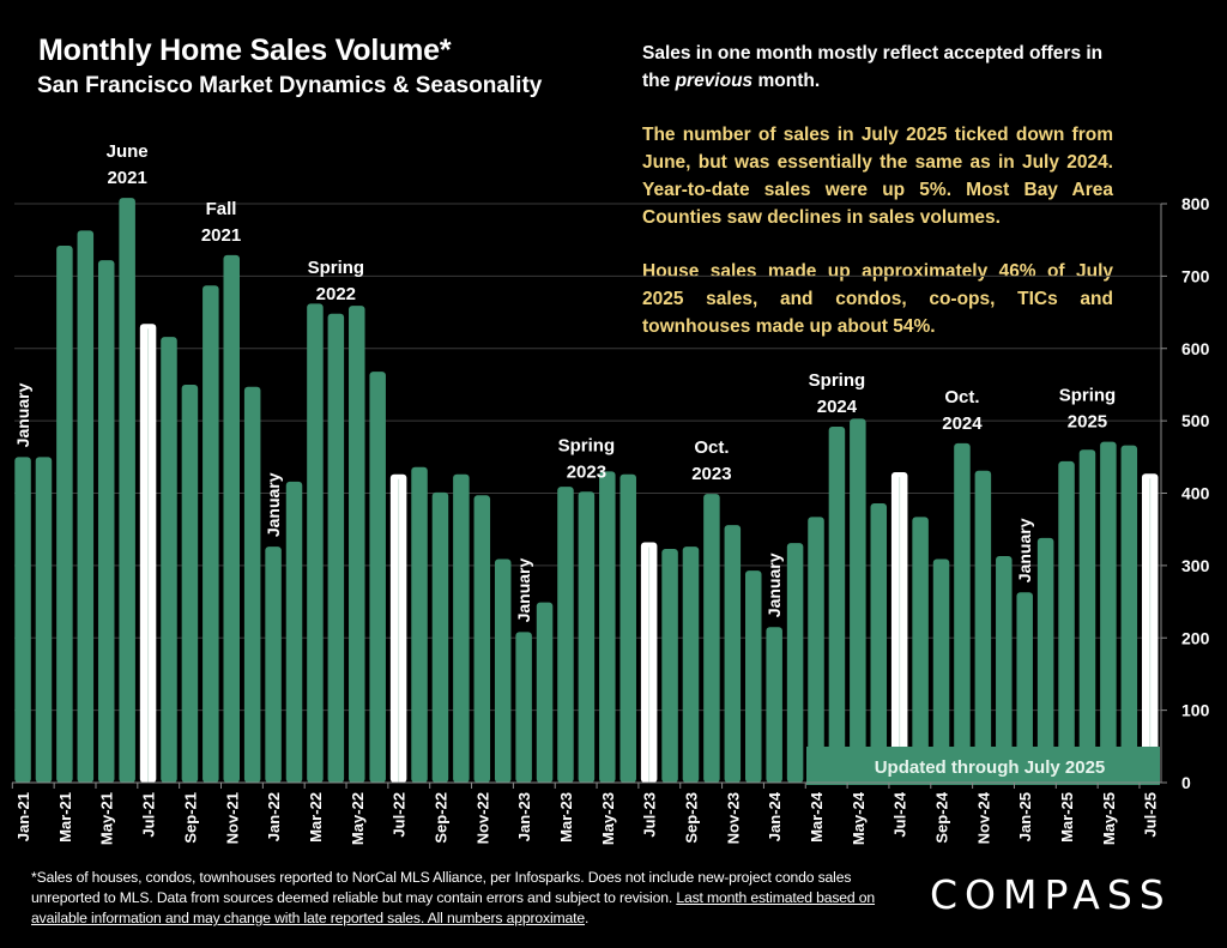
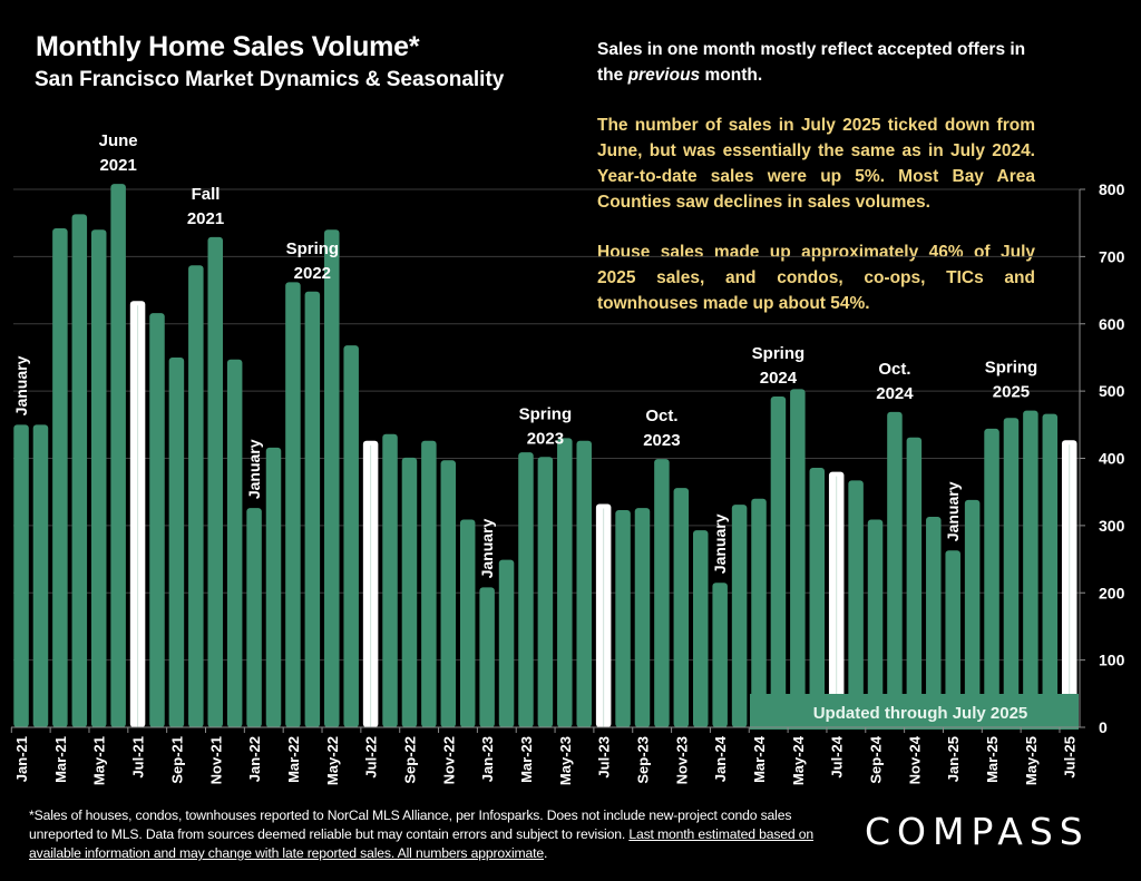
May-21: 720 -> 740
May-22: 660 -> 740
Mar-24: 370 -> 340
Jul-24: 430 -> 380
